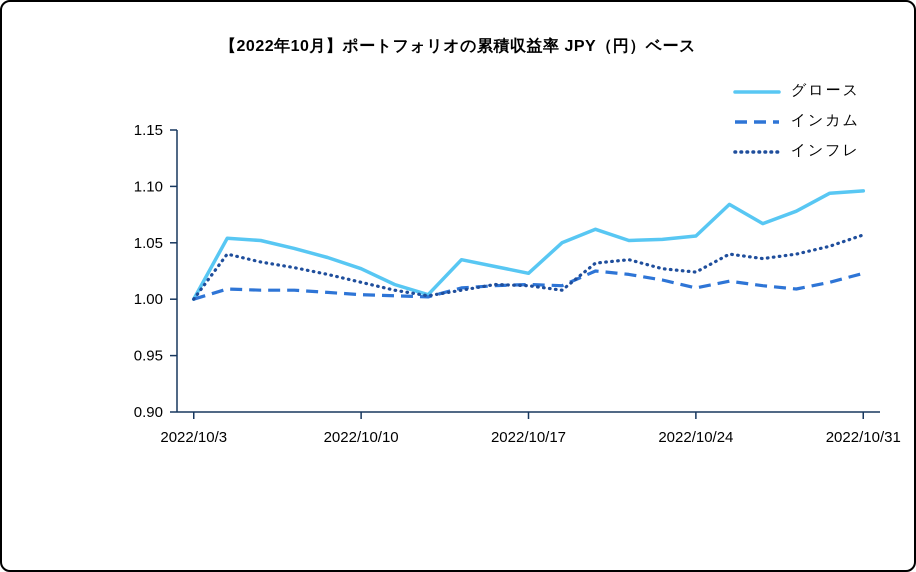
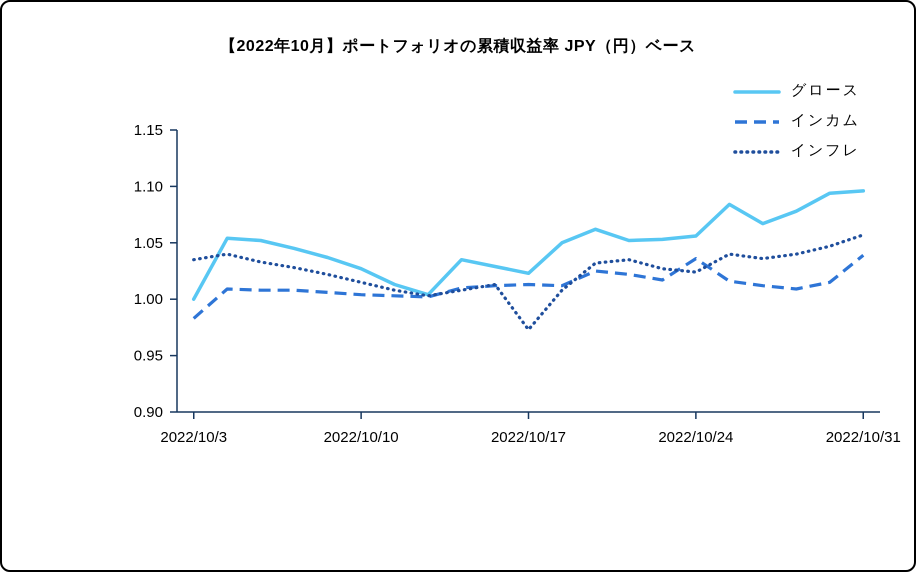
インカム/2022/10/3: 1.000 -> 0.983
インフレ/2022/10/3: 1.000 -> 1.035
インフレ/2022/10/17: 1.012 -> 0.973
インカム/2022/10/24: 1.010 -> 1.036
インカム/2022/10/31: 1.023 -> 1.039
